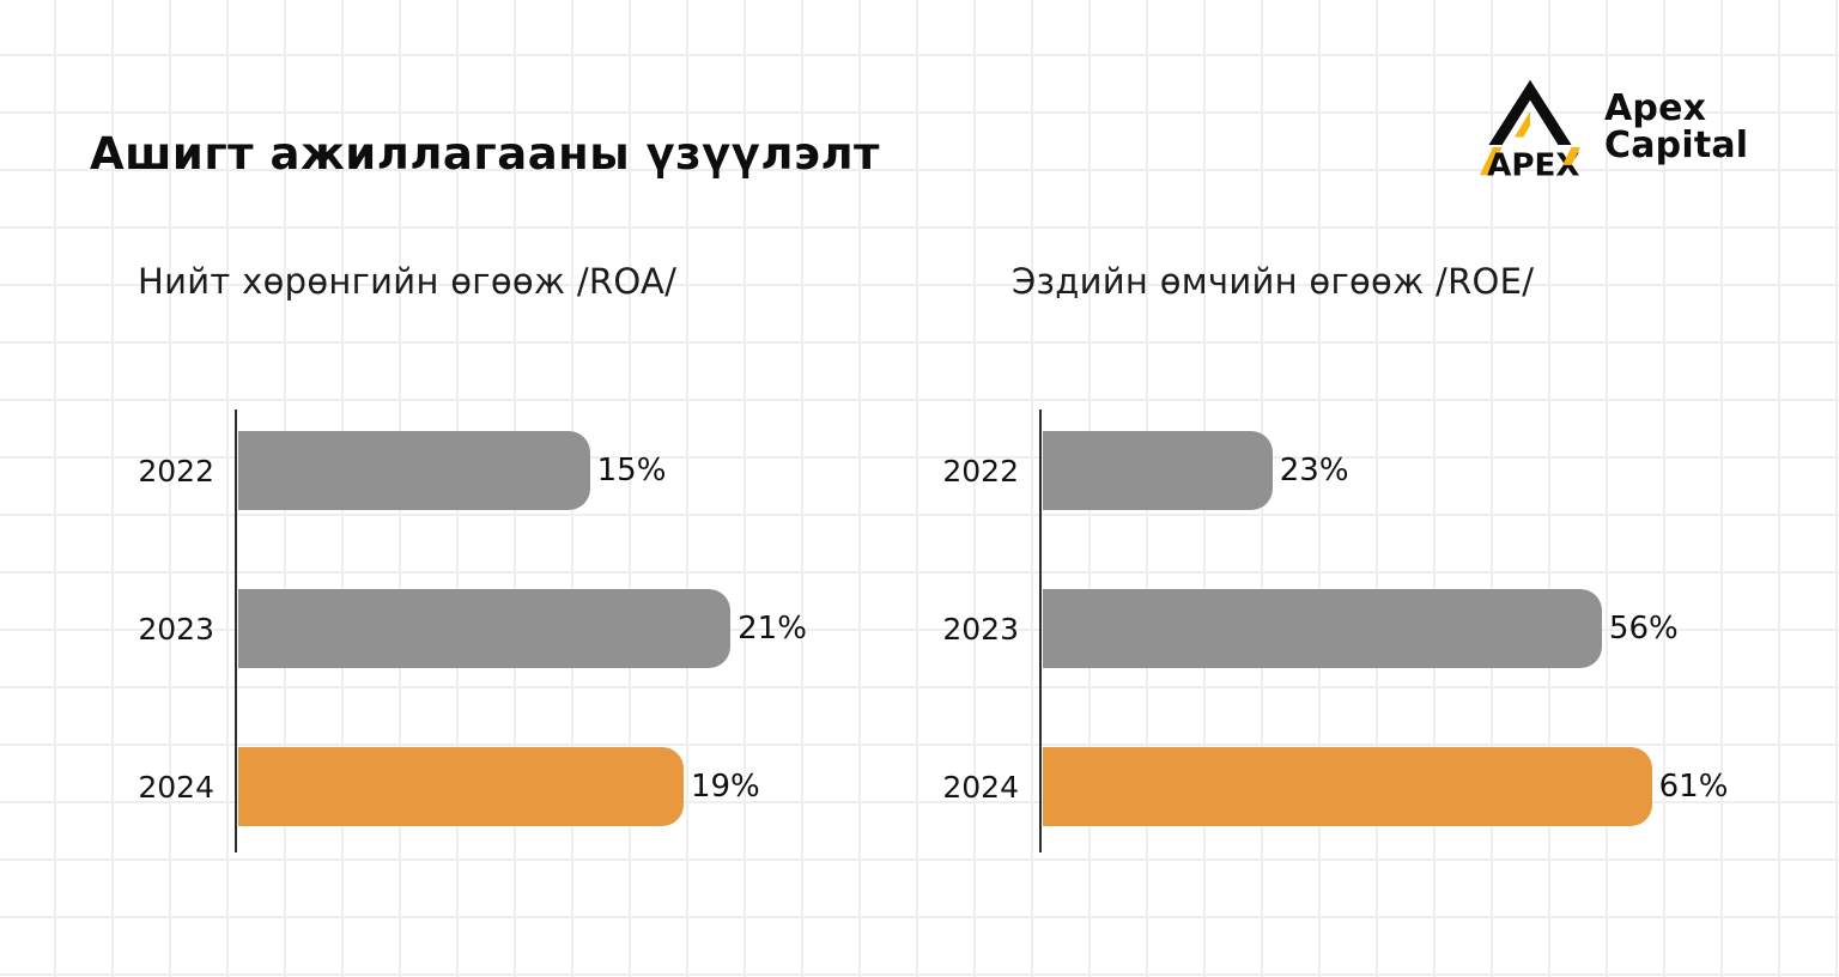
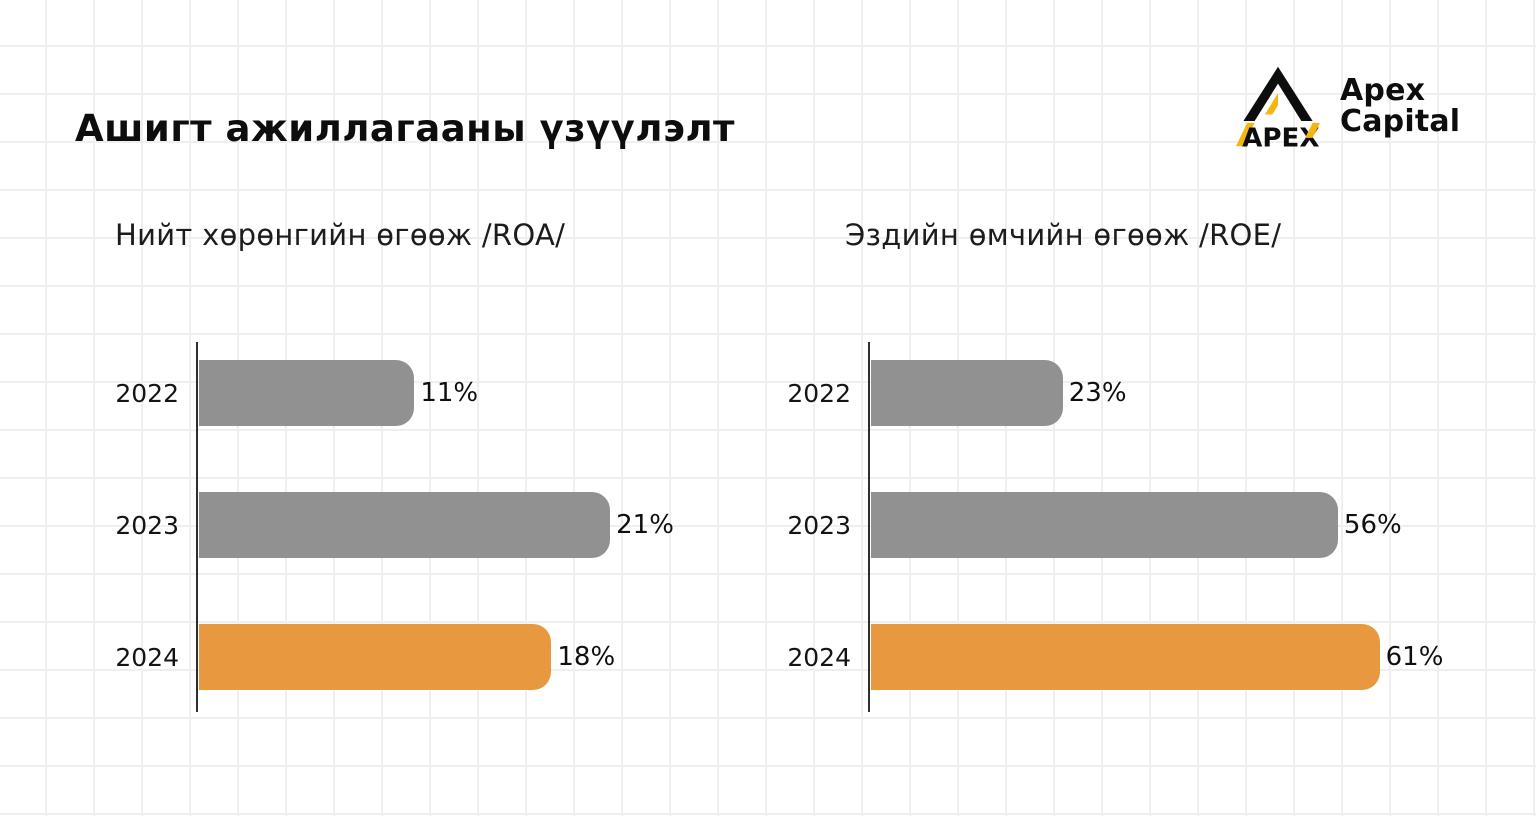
Нийт хөрөнгийн өгөөж /ROA//2022: 15% -> 11%
Нийт хөрөнгийн өгөөж /ROA//2024: 19% -> 18%
